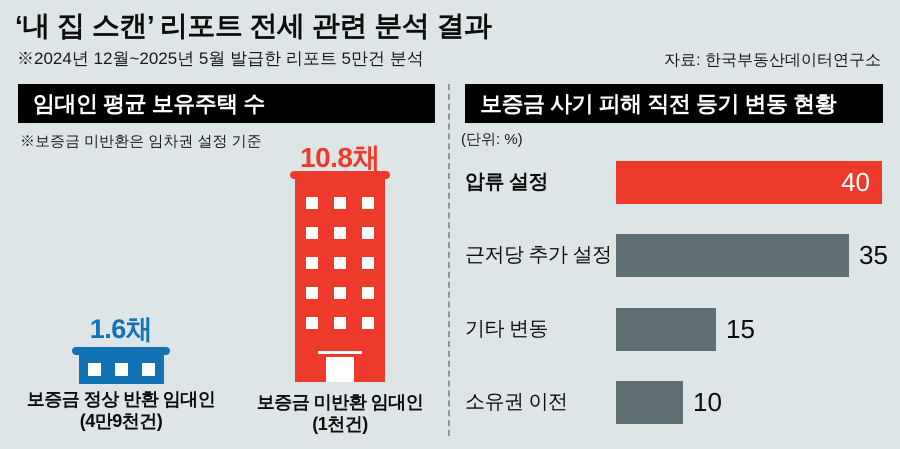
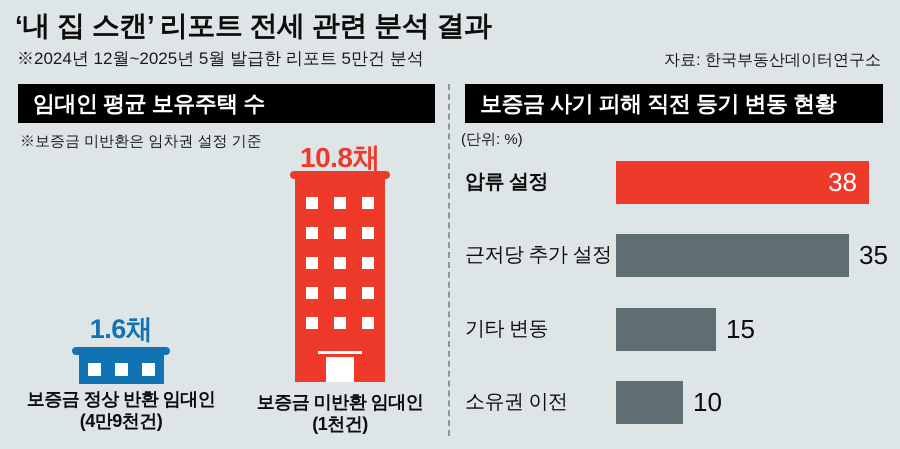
보증금 사기 피해 직전 등기 변동 현황/압류 설정: 40 -> 38
